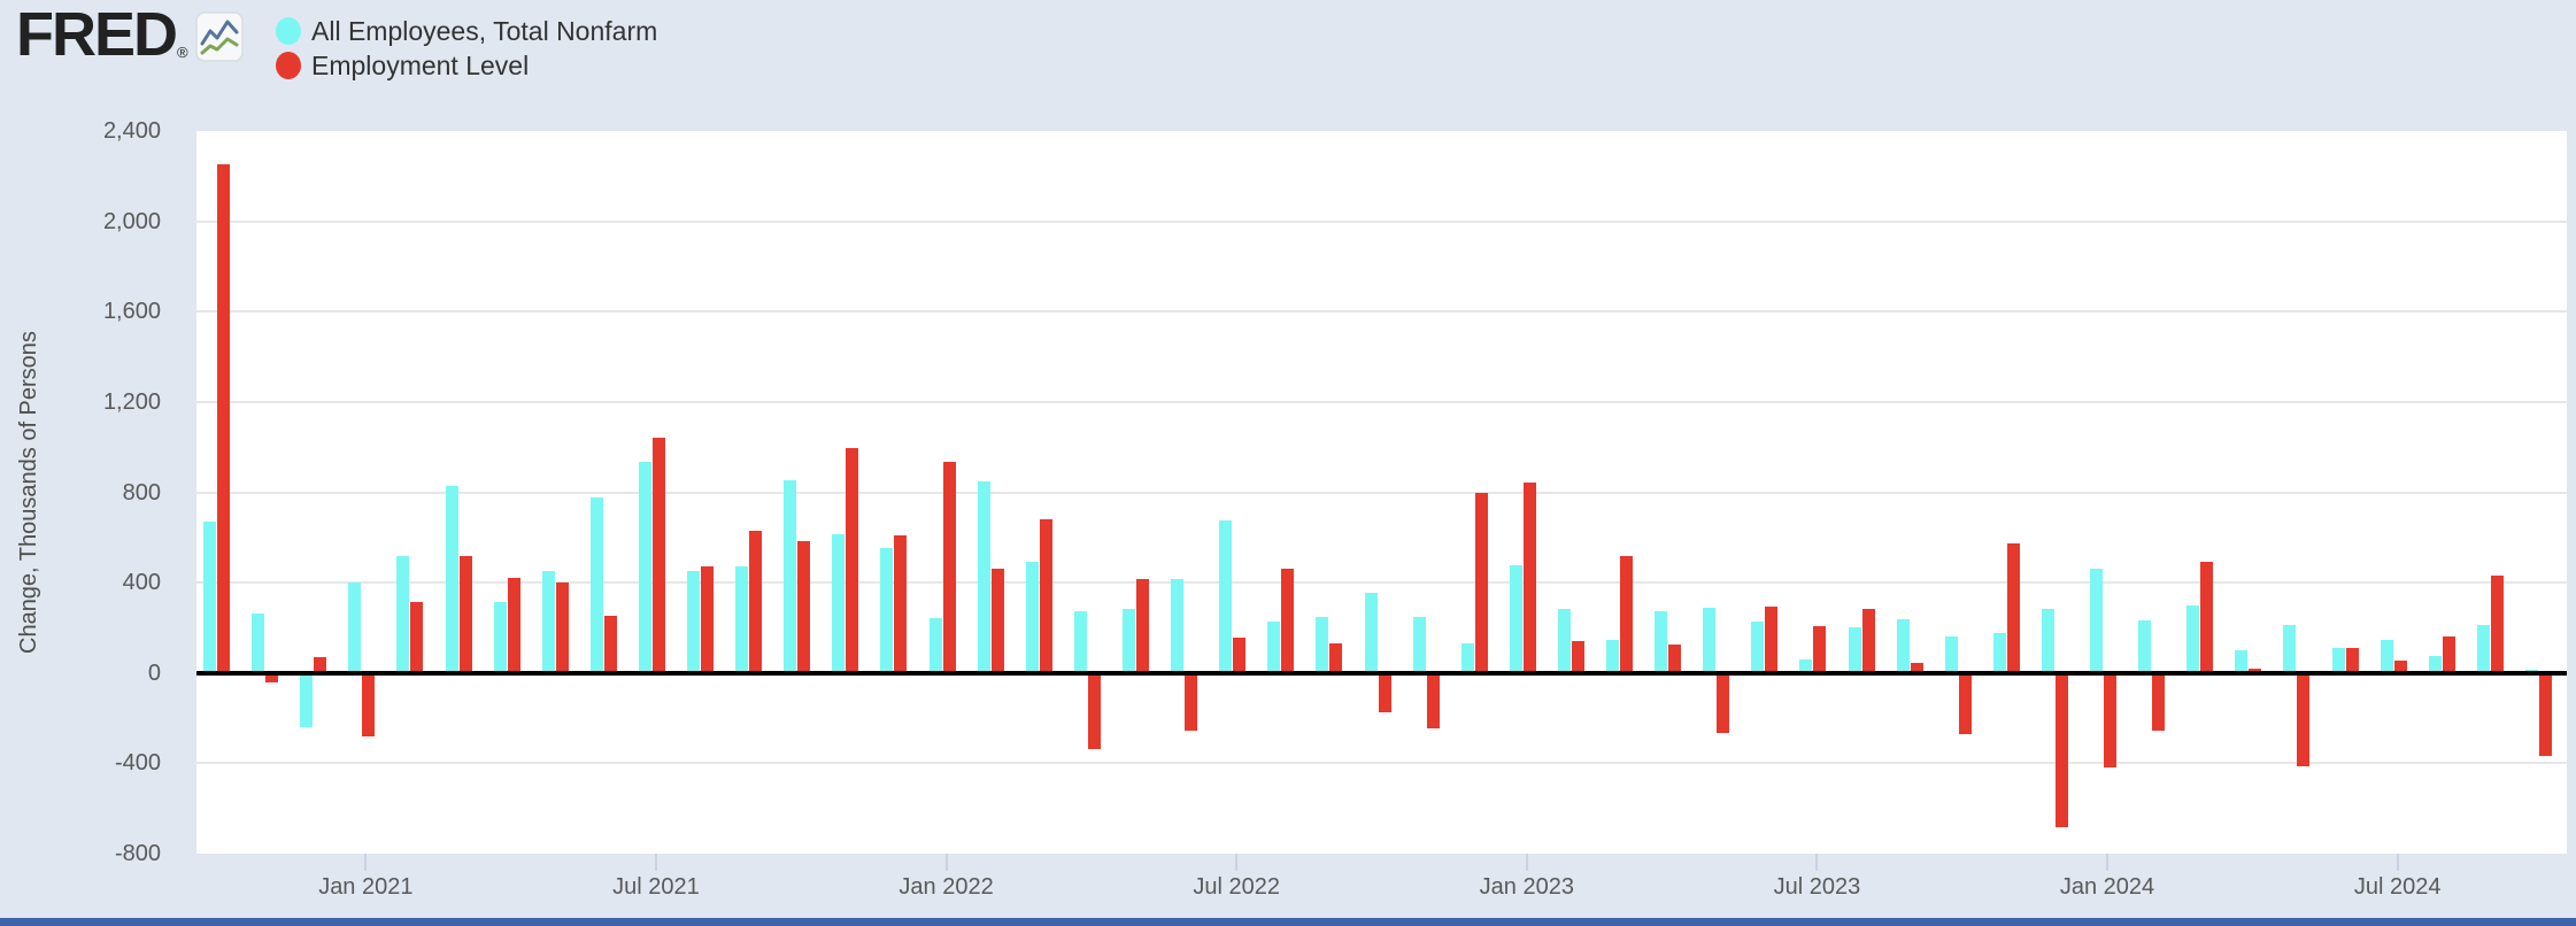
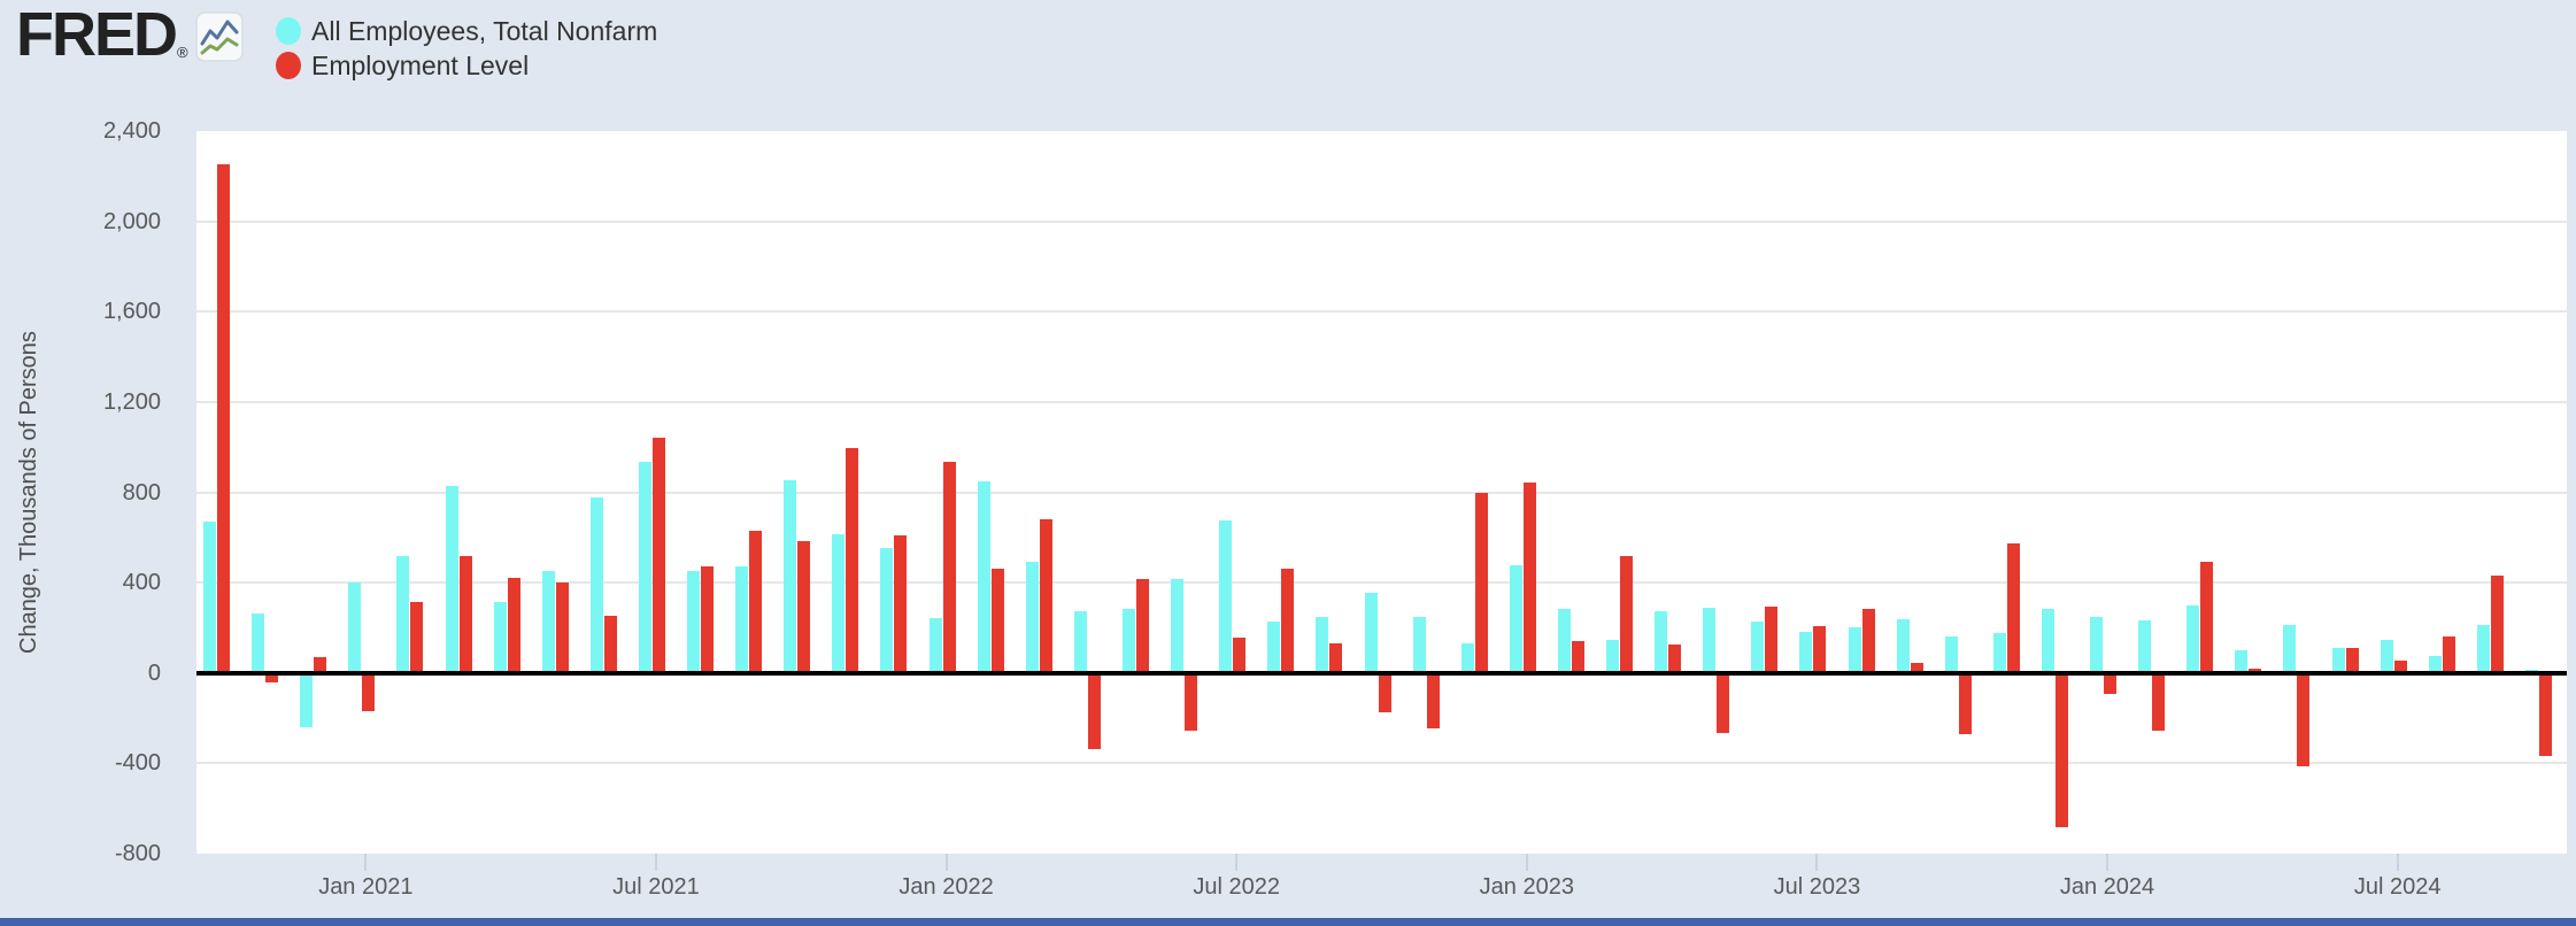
Employment Level/Jan 2021: -280 -> -170
All Employees, Total Nonfarm/Jul 2023: 60 -> 180
All Employees, Total Nonfarm/Jan 2024: 460 -> 250
Employment Level/Jan 2024: -420 -> -100
